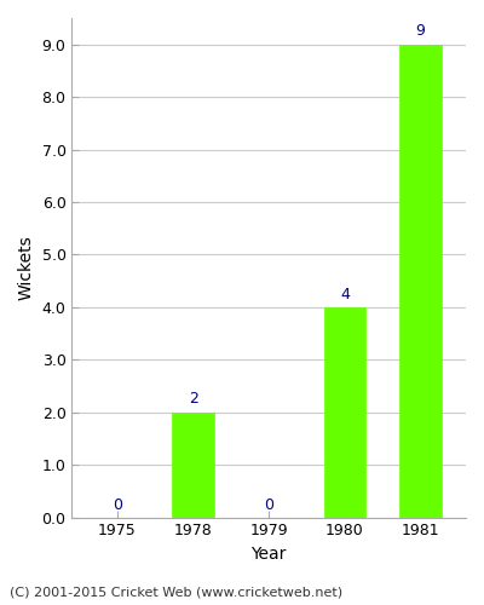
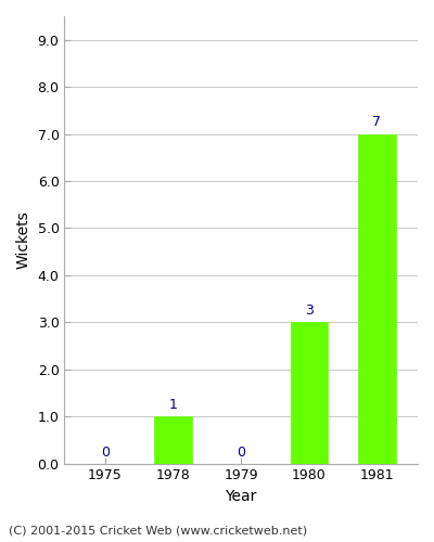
1978: 2 -> 1
1980: 4 -> 3
1981: 9 -> 7
